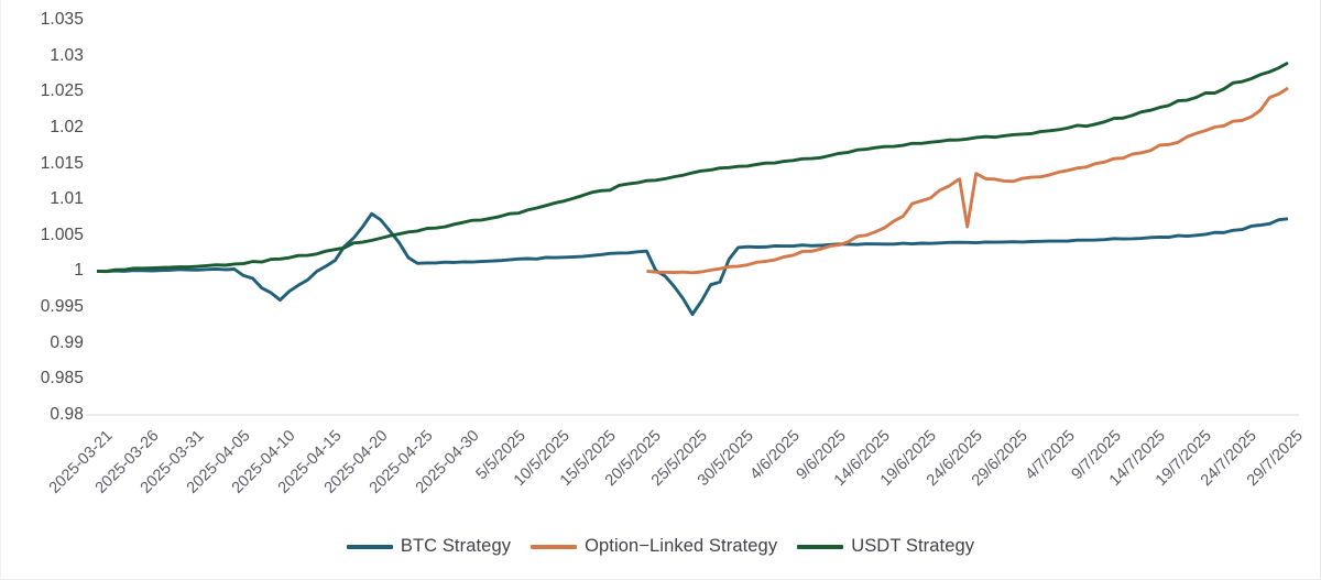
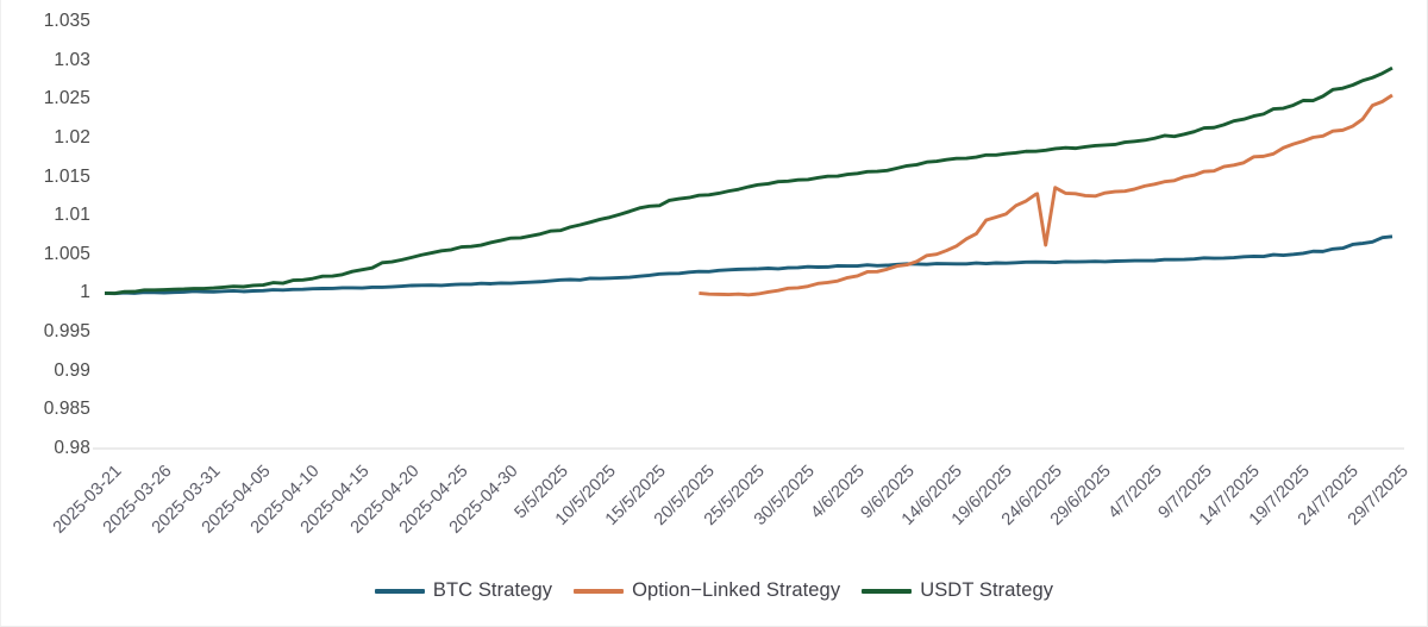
BTC Strategy/2025-04-10: 0.996 -> 1.000
BTC Strategy/2025-04-20: 1.008 -> 1.001
BTC Strategy/25/5/2025: 0.994 -> 1.003
